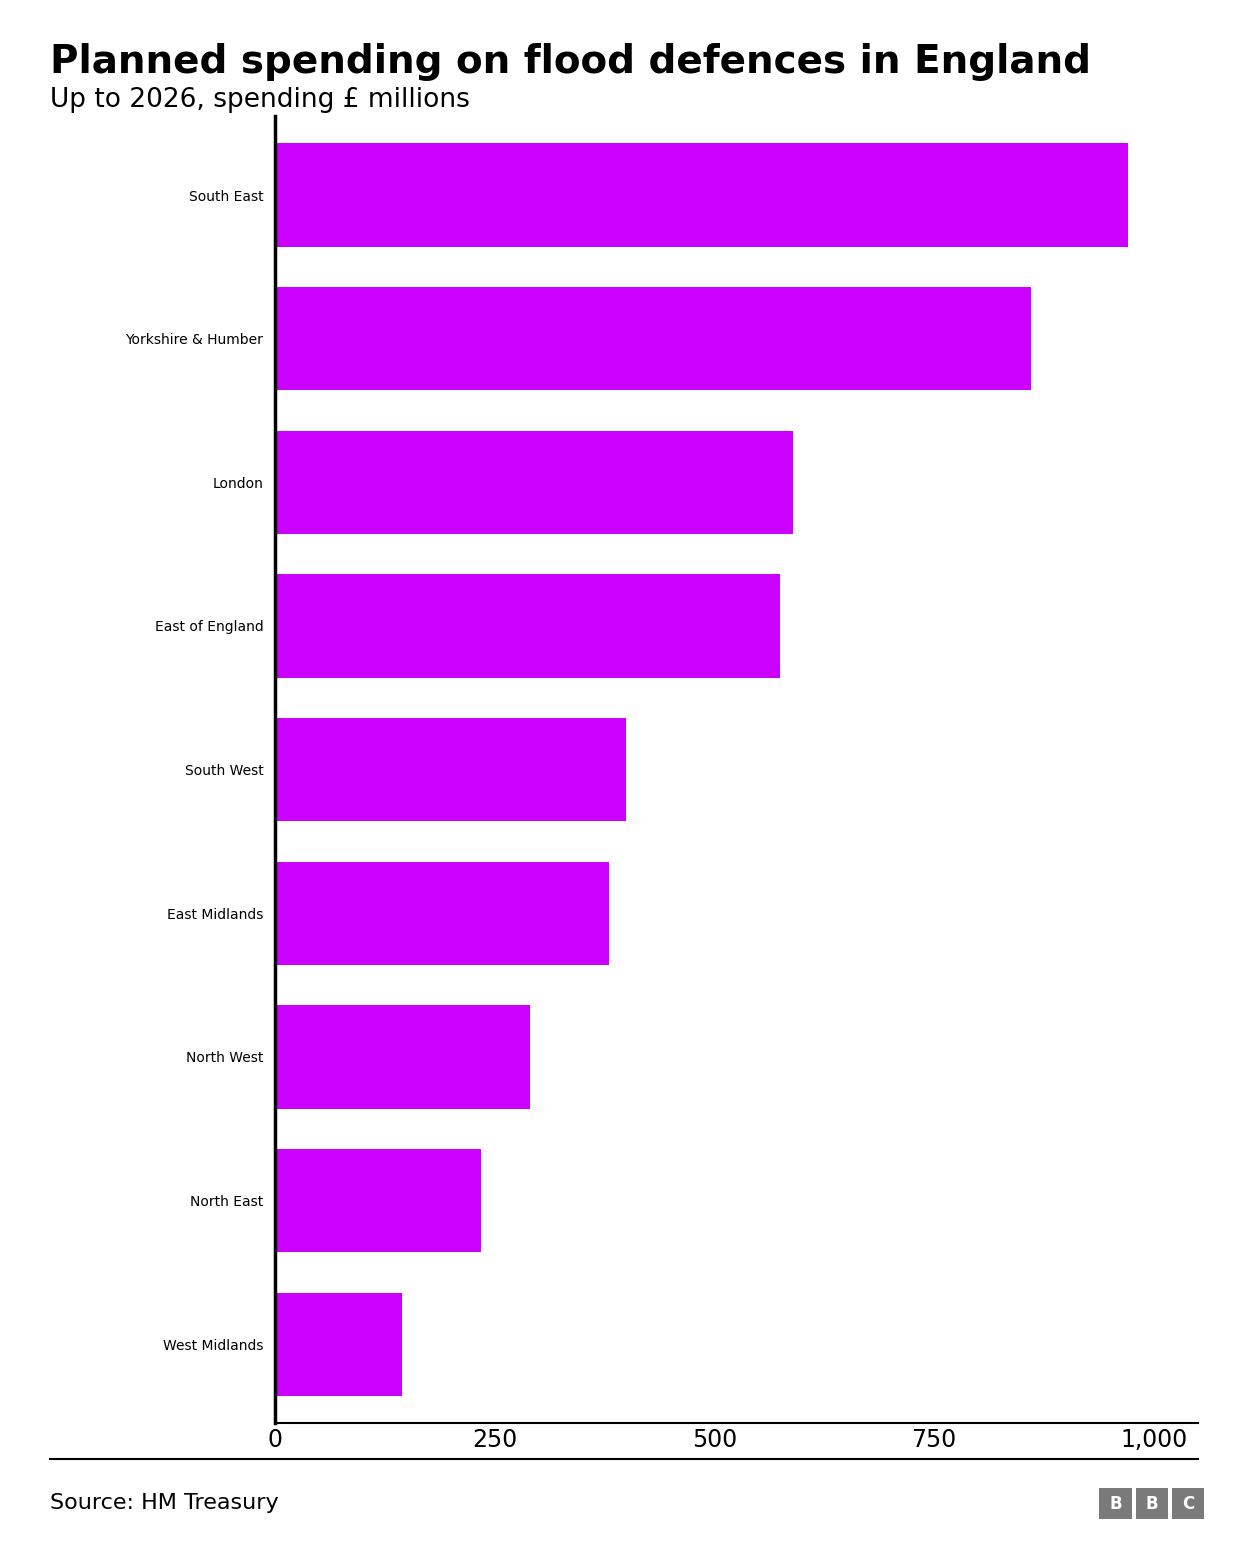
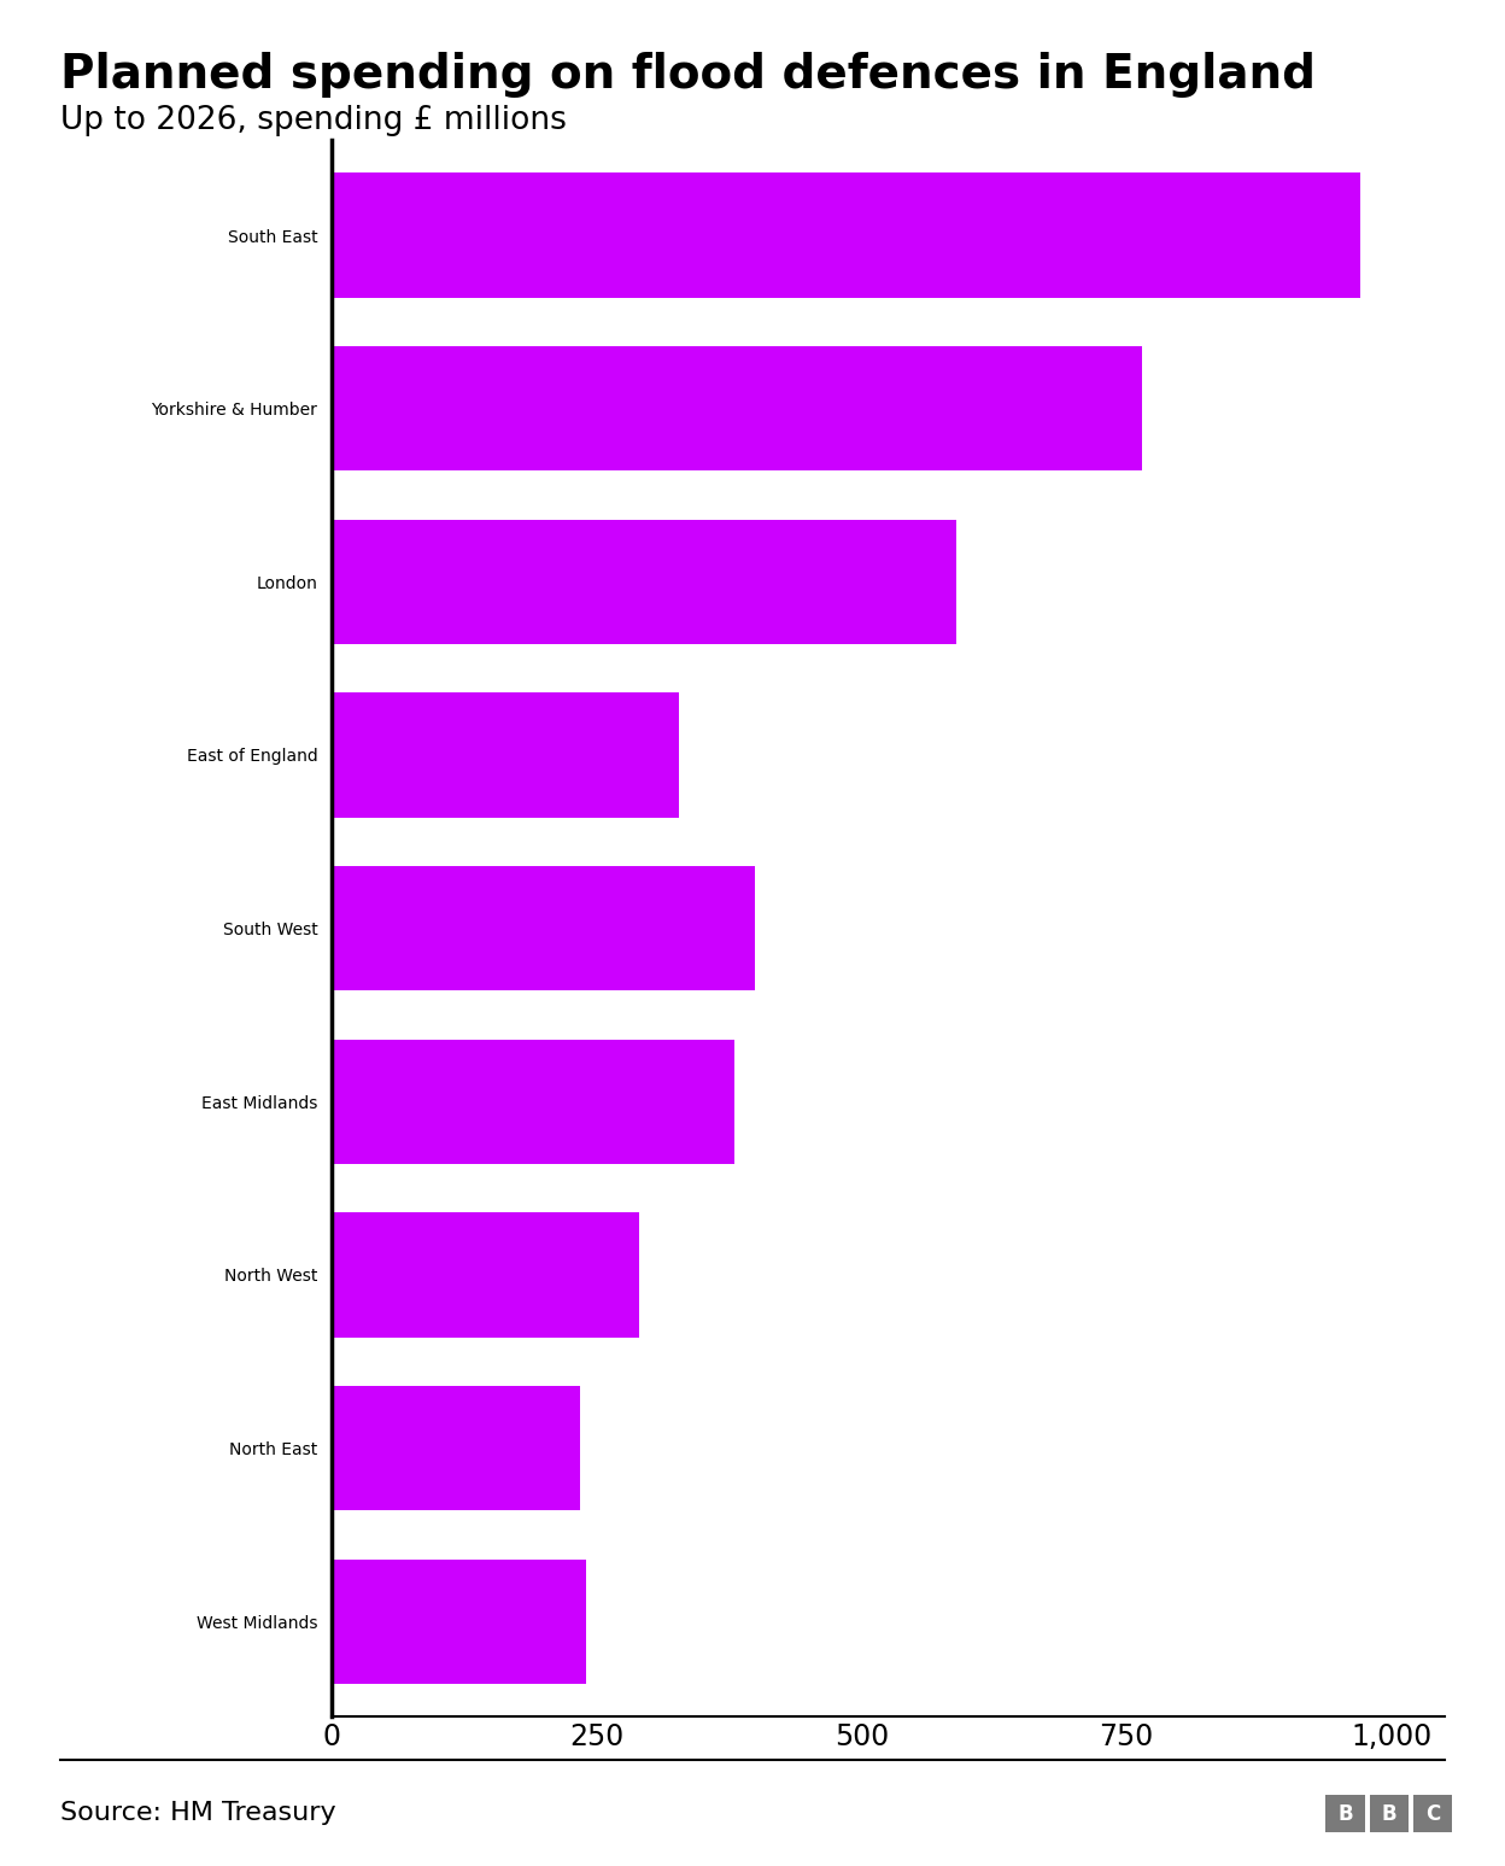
Yorkshire & Humber: 860 -> 764
East of England: 575 -> 328
West Midlands: 145 -> 240
